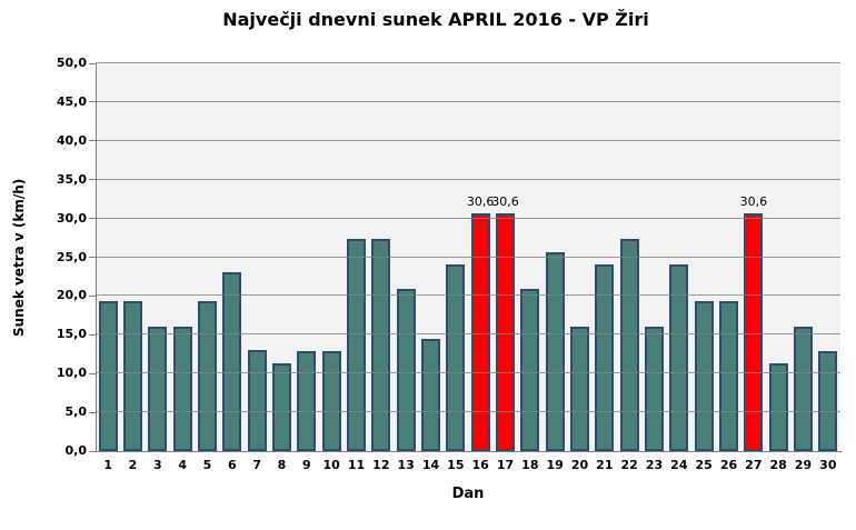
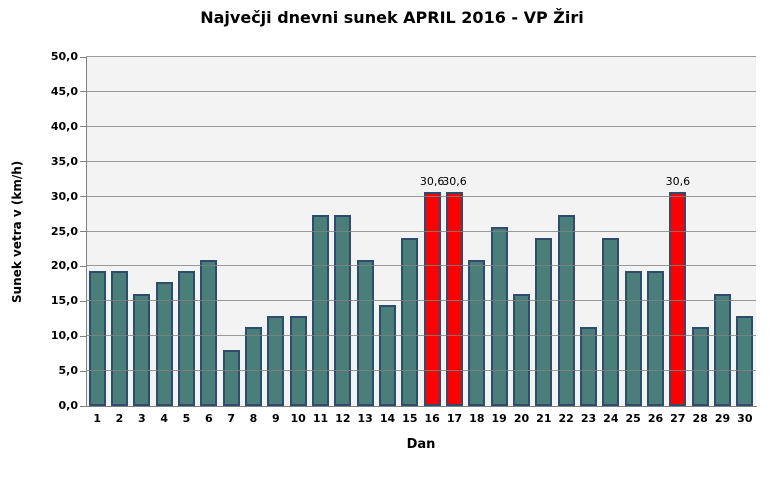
4: 16 -> 18
6: 23 -> 21
7: 13 -> 8
23: 16 -> 11
